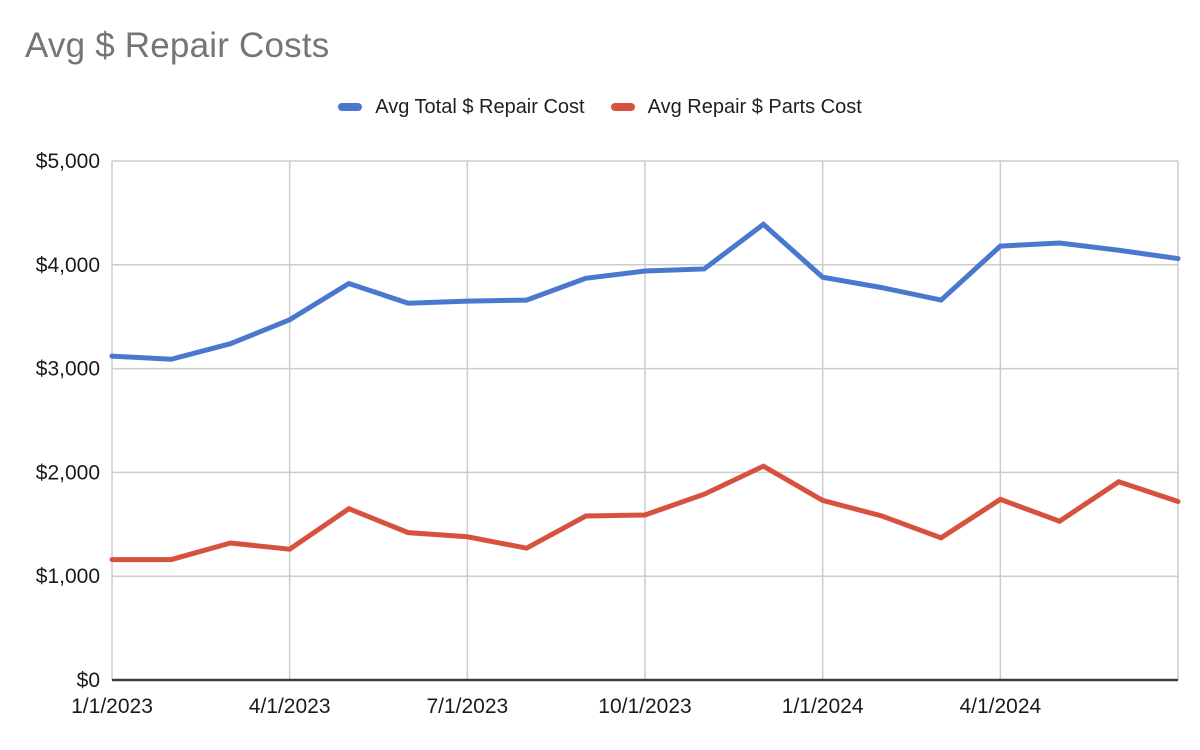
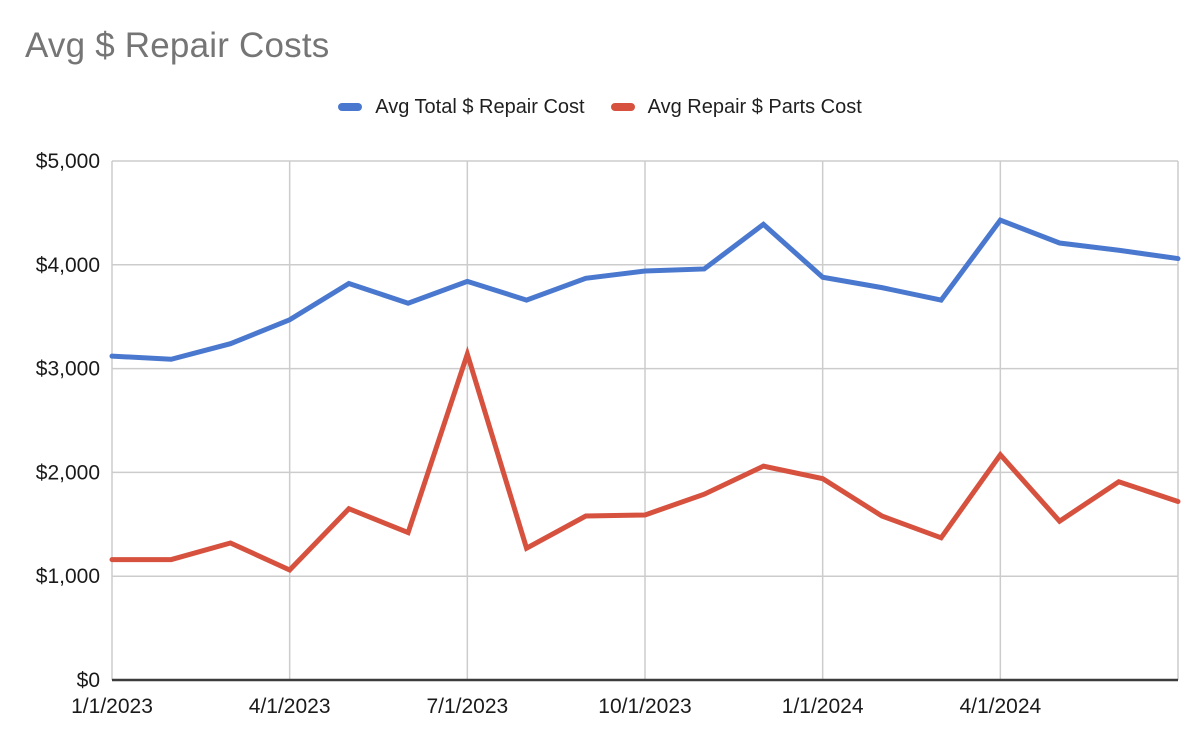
Avg Repair $ Parts Cost/4/1/2023: $1260 -> $1060
Avg Total $ Repair Cost/7/1/2023: $3650 -> $3840
Avg Repair $ Parts Cost/7/1/2023: $1380 -> $3140
Avg Repair $ Parts Cost/1/1/2024: $1730 -> $1940
Avg Total $ Repair Cost/4/1/2024: $4180 -> $4430
Avg Repair $ Parts Cost/4/1/2024: $1740 -> $2170
